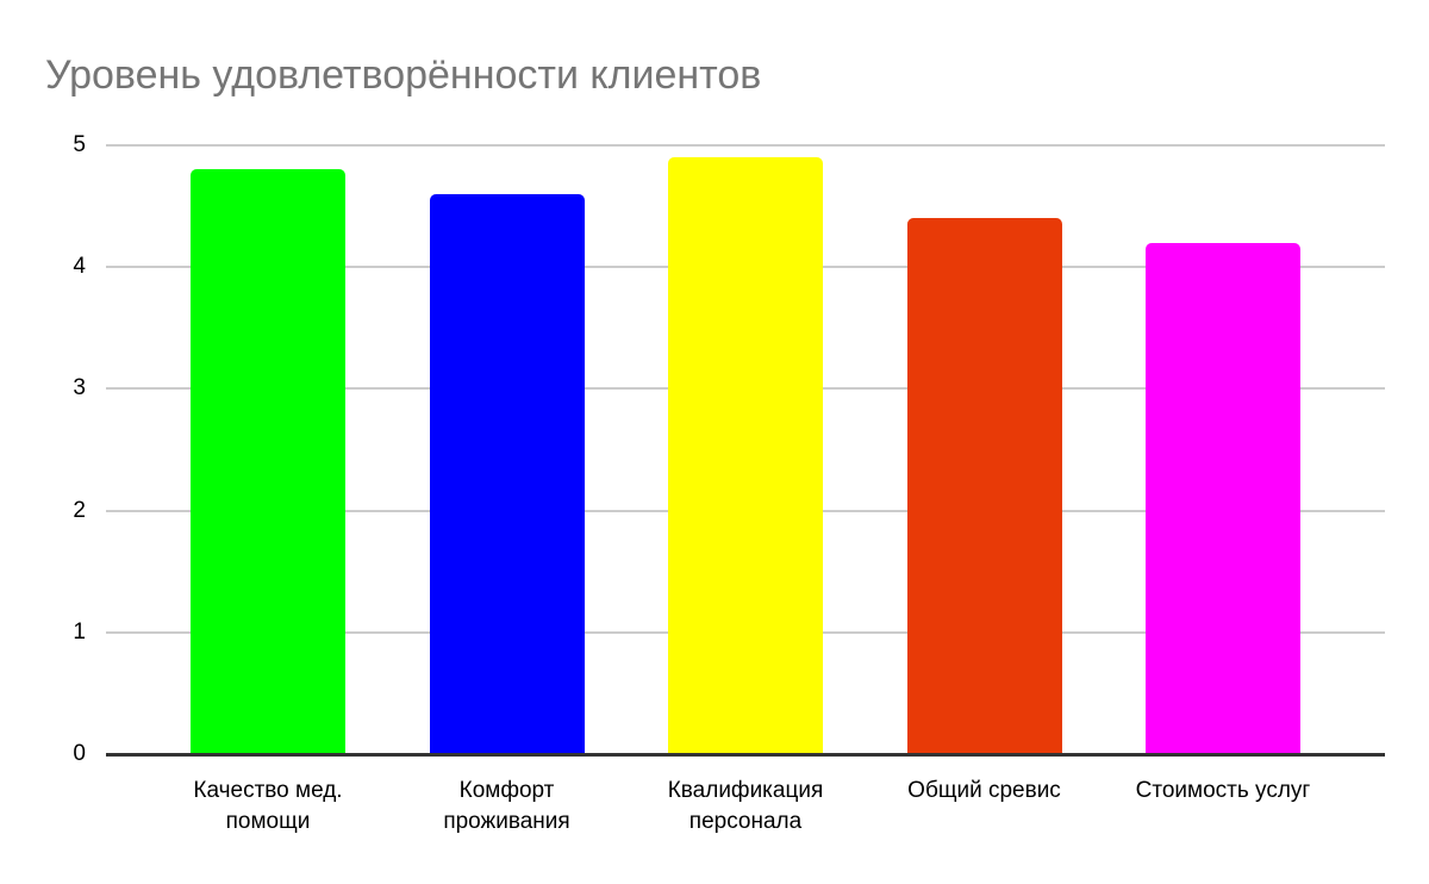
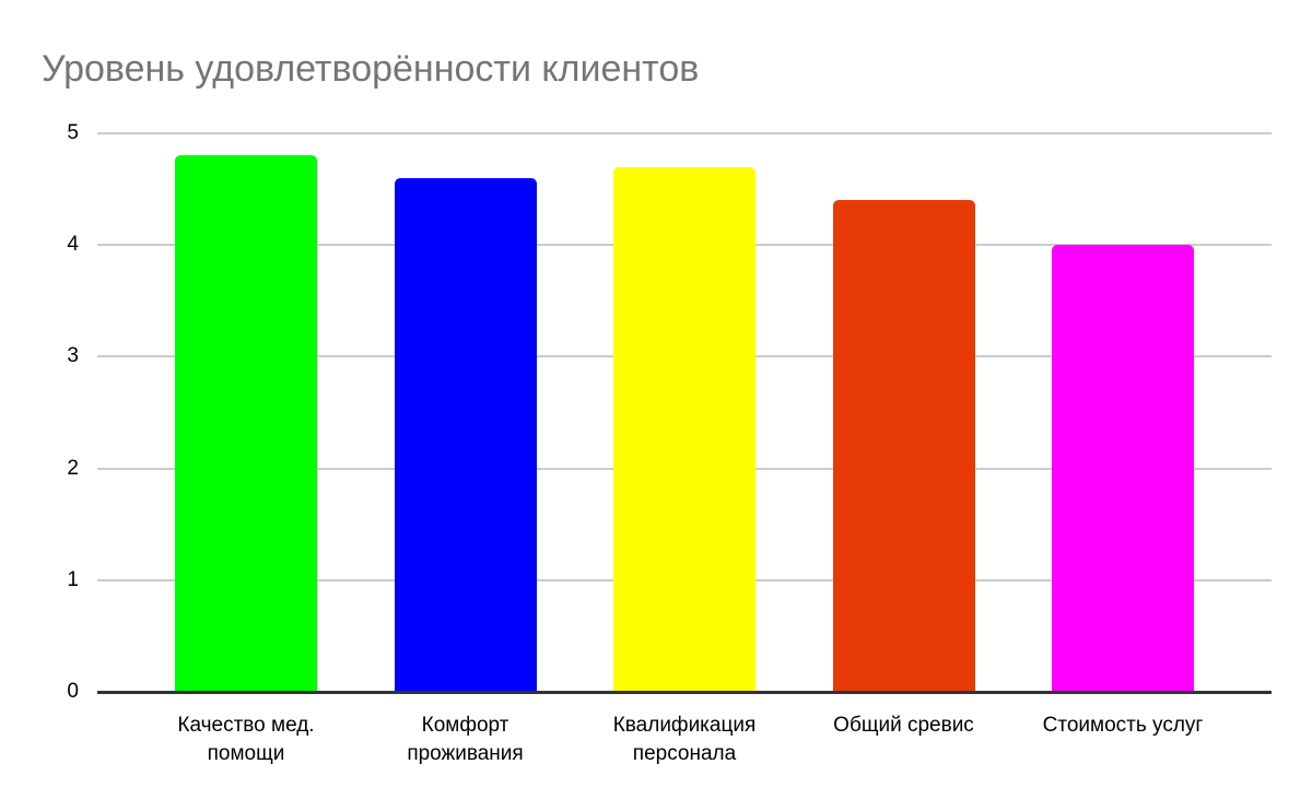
Квалификация персонала: 4.9 -> 4.7
Стоимость услуг: 4.2 -> 4.0
